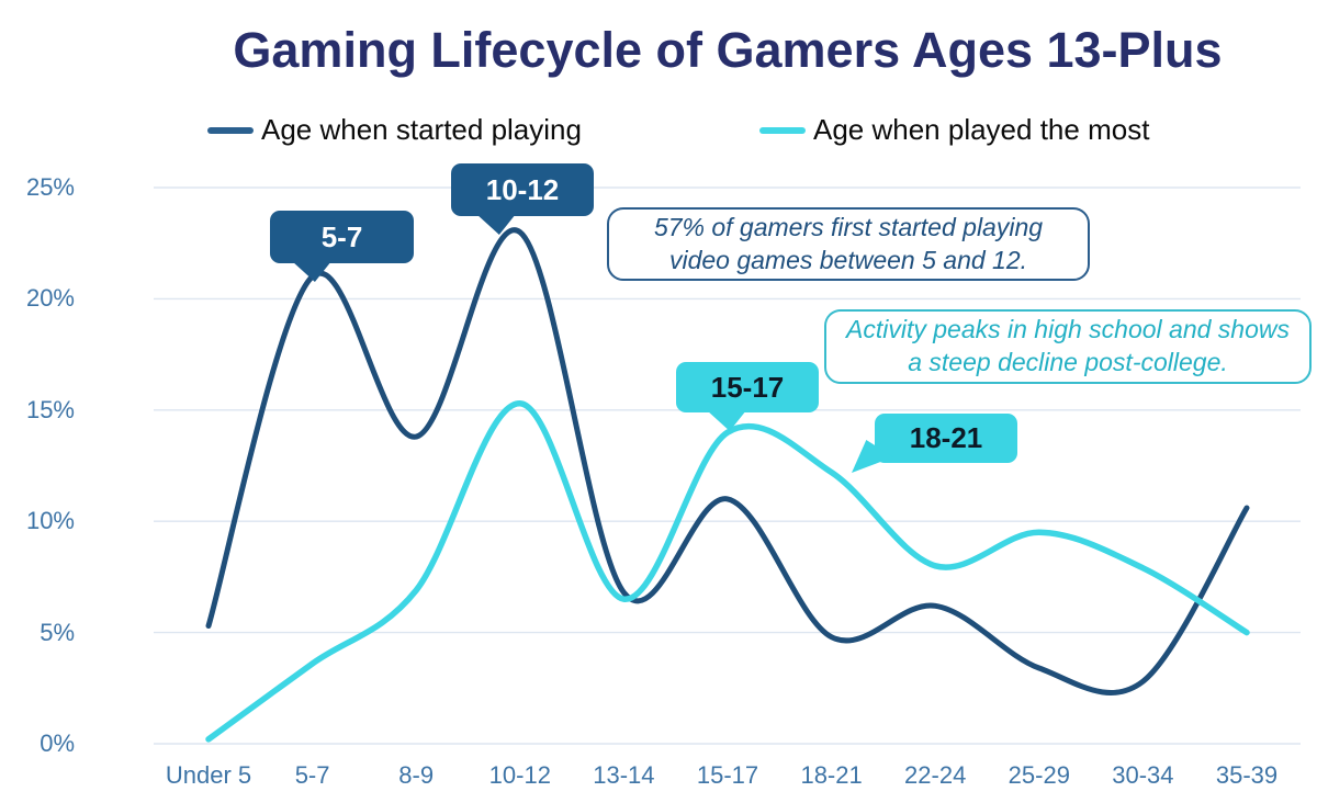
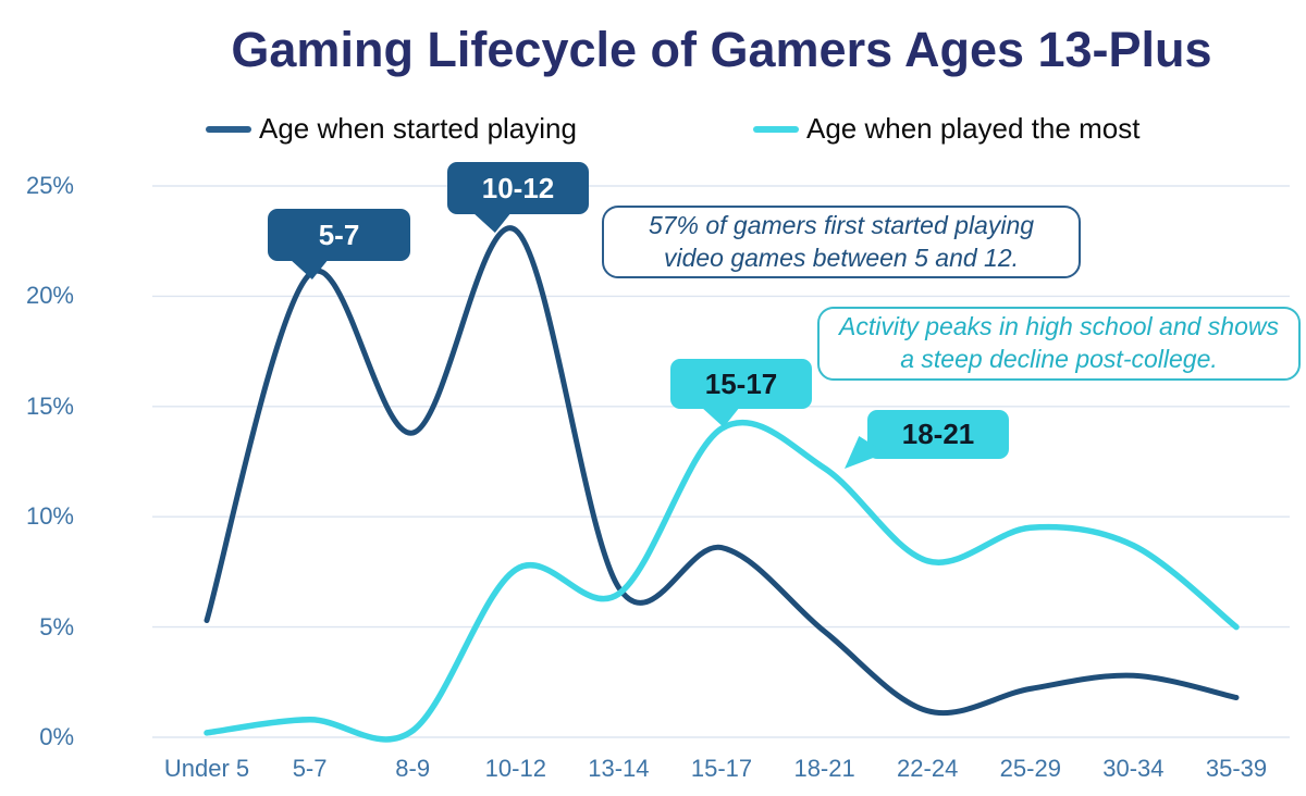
Age when played the most/5-7: 3.6% -> 0.8%
Age when played the most/8-9: 6.9% -> 0.3%
Age when played the most/10-12: 15.3% -> 7.6%
Age when started playing/15-17: 11.0% -> 8.6%
Age when started playing/22-24: 6.2% -> 1.2%
Age when started playing/25-29: 3.4% -> 2.2%
Age when played the most/30-34: 7.9% -> 8.7%
Age when started playing/35-39: 10.6% -> 1.8%
